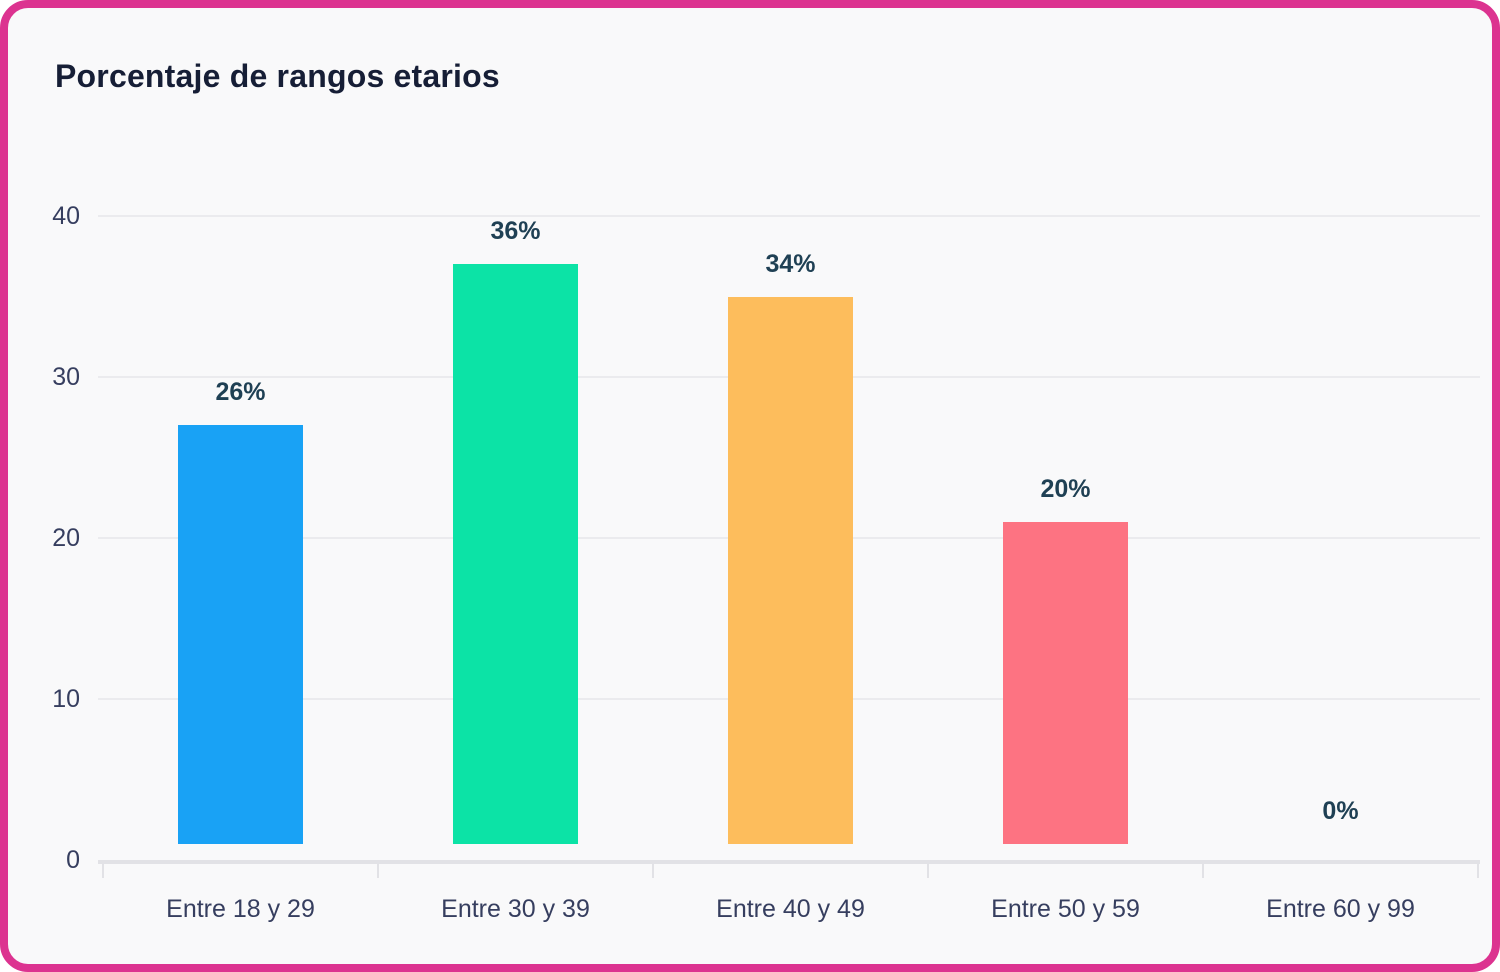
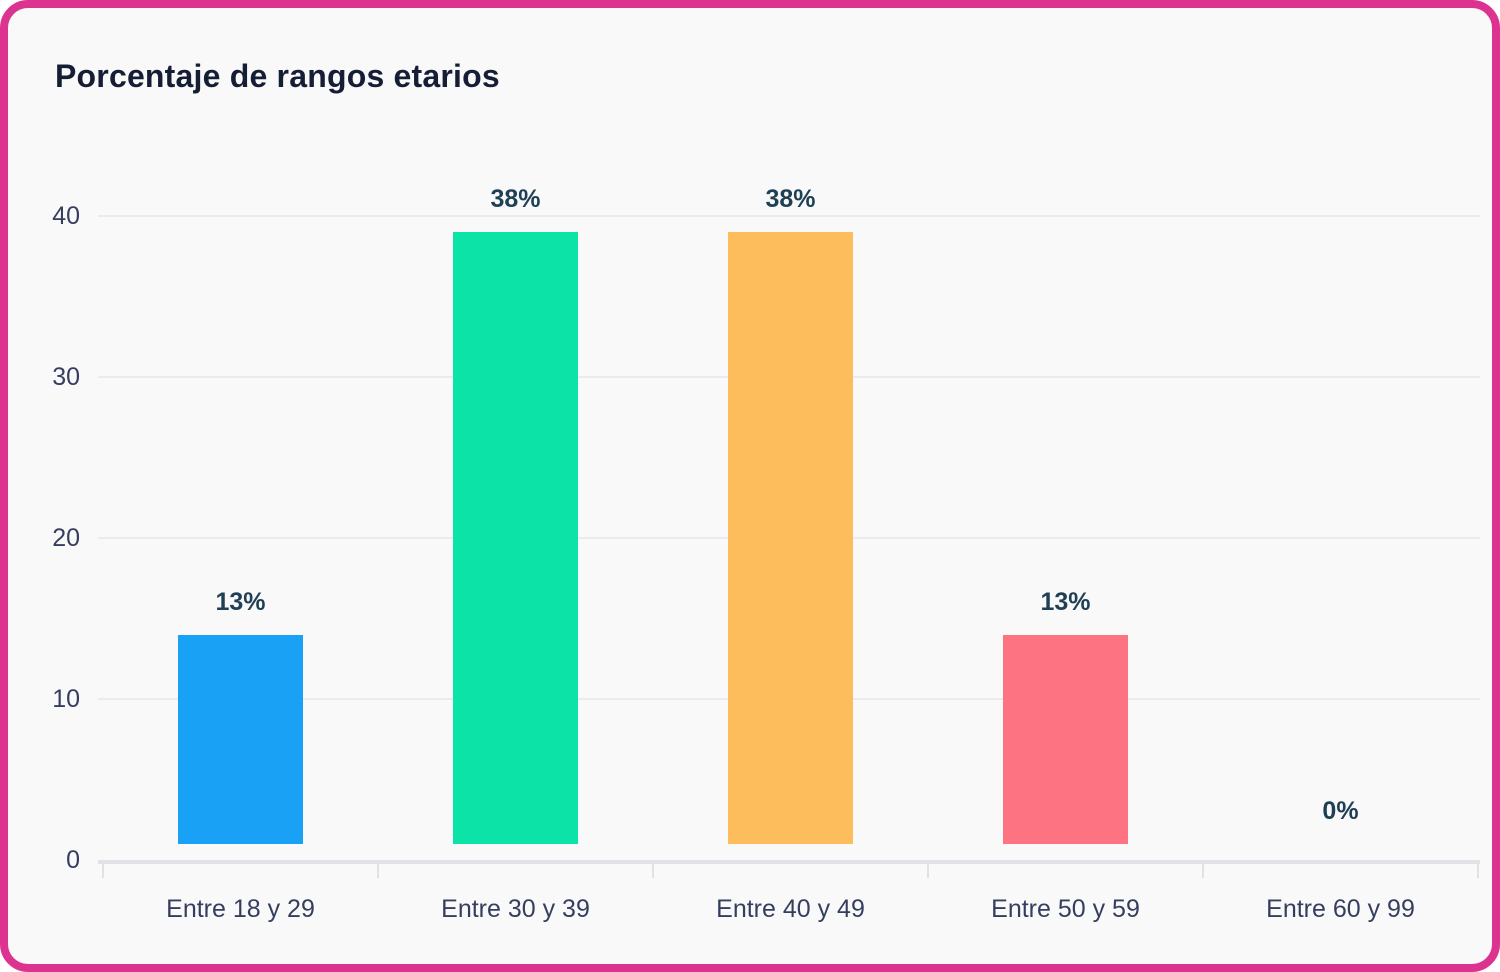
Entre 18 y 29: 26% -> 13%
Entre 30 y 39: 36% -> 38%
Entre 40 y 49: 34% -> 38%
Entre 50 y 59: 20% -> 13%
